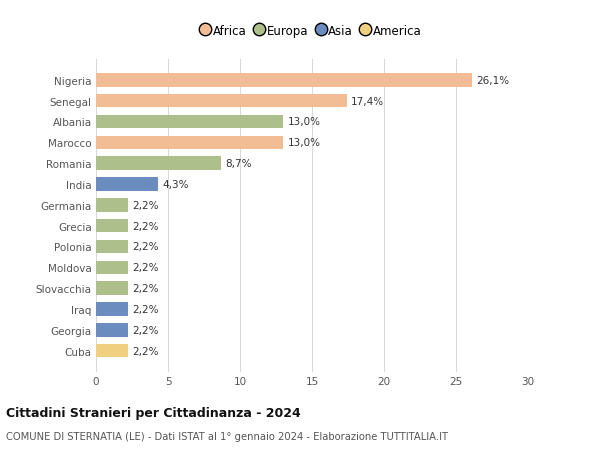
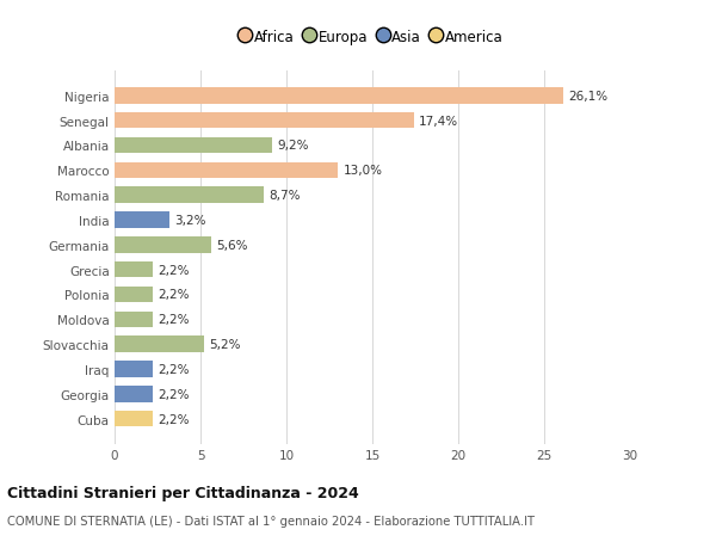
Albania: 13,0% -> 9,2%
India: 4,3% -> 3,2%
Germania: 2,2% -> 5,6%
Slovacchia: 2,2% -> 5,2%
